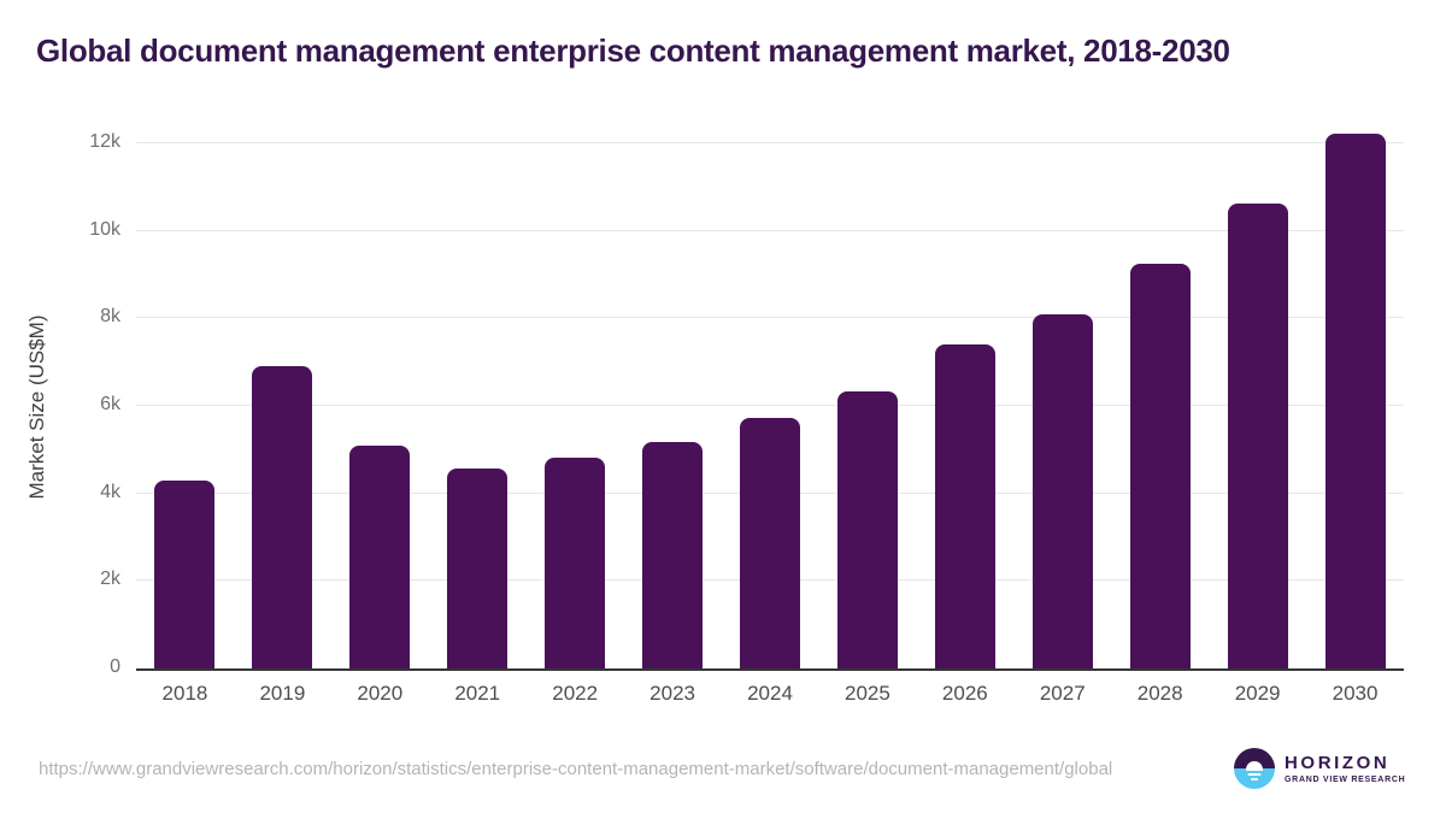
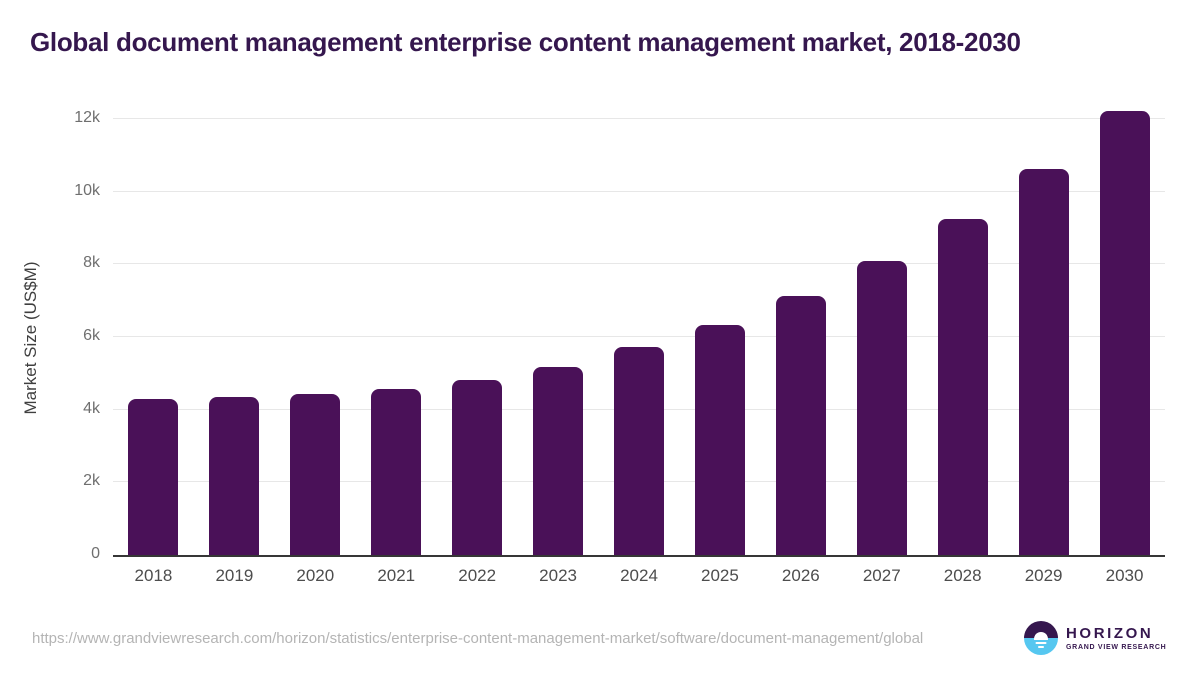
2019: 6.9k -> 4.3k
2020: 5.1k -> 4.4k
2026: 7.4k -> 7.1k
